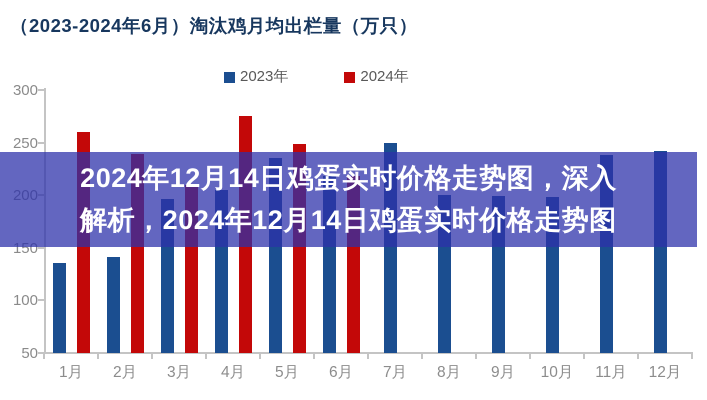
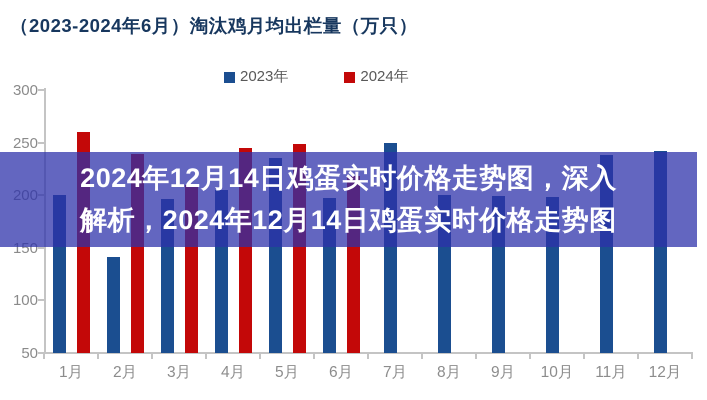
2023年/1月: 136 -> 200
2024年/4月: 275 -> 245
2023年/6月: 218 -> 197
